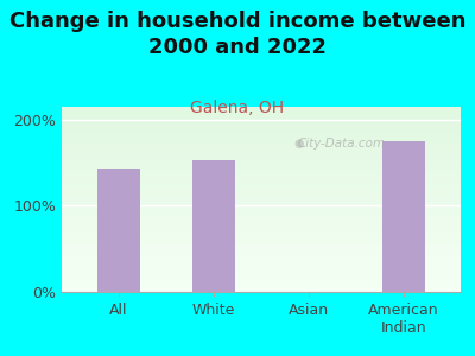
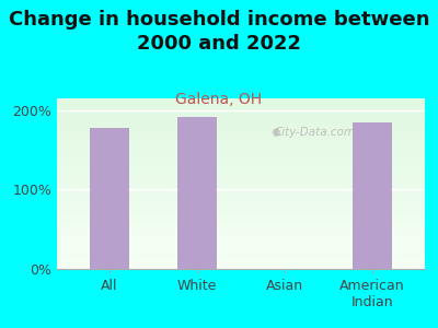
All: 143% -> 178%
White: 153% -> 192%
American Indian: 175% -> 184%
